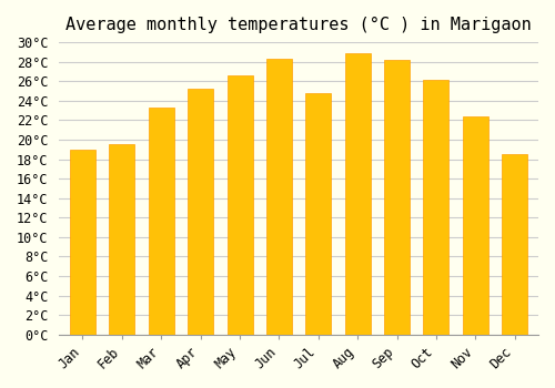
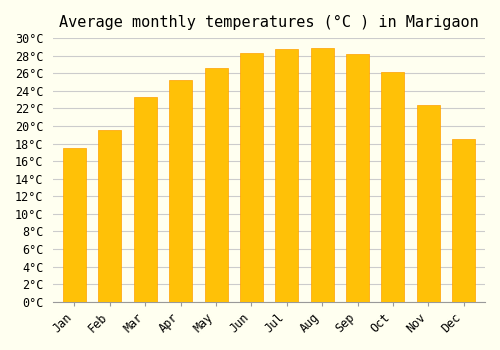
Jan: 19.0°C -> 17.5°C
Jul: 24.8°C -> 28.8°C
